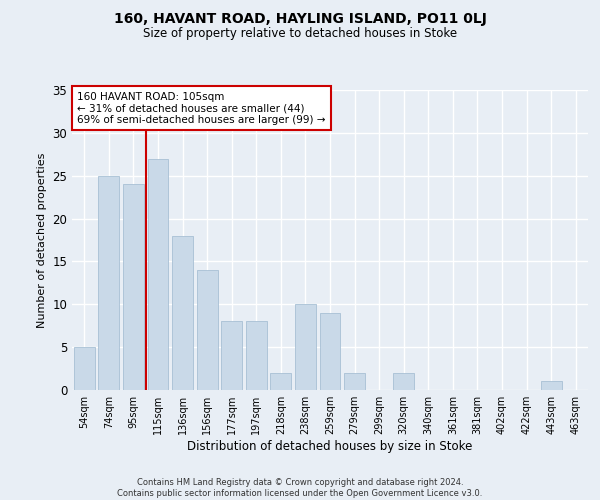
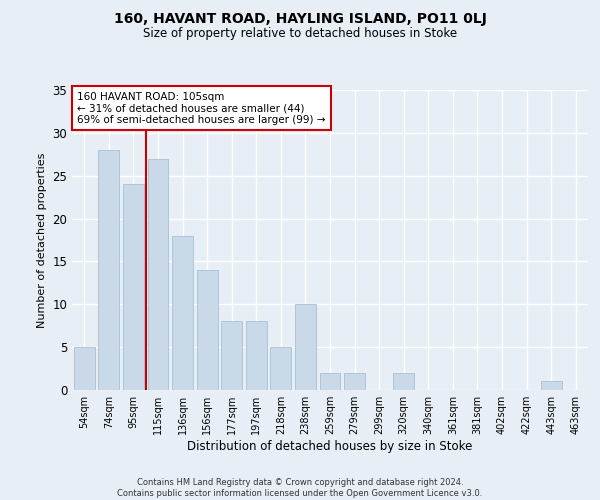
74sqm: 25 -> 28
218sqm: 2 -> 5
259sqm: 9 -> 2
